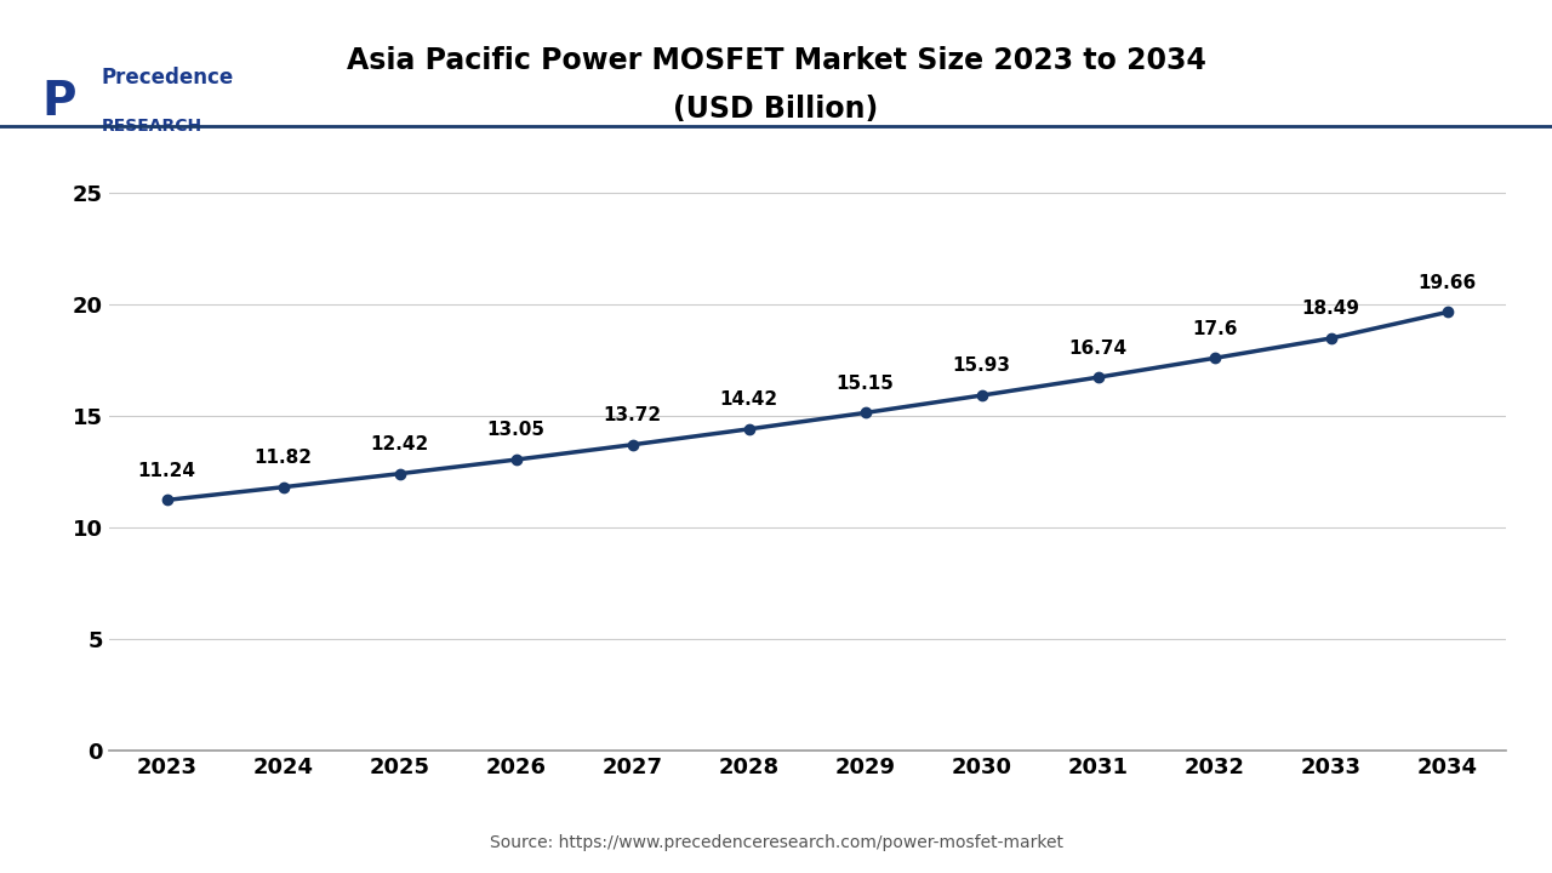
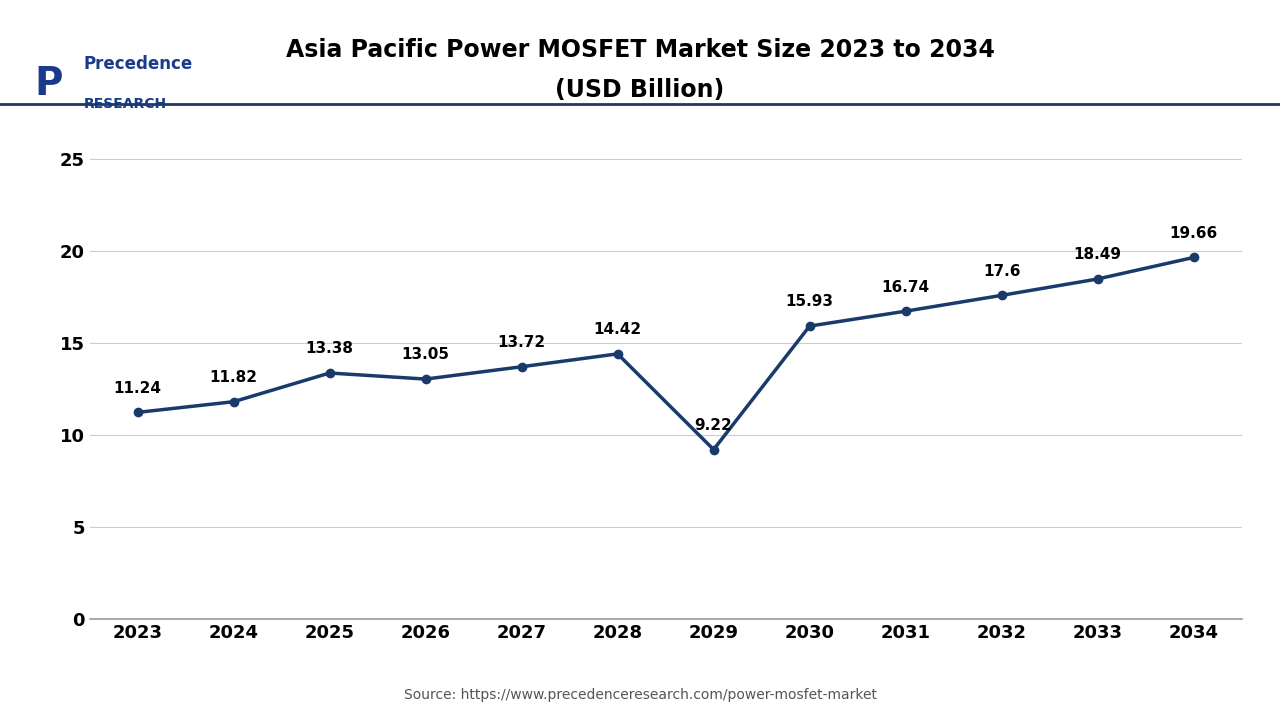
2025: 12.42 -> 13.38
2029: 15.15 -> 9.22
